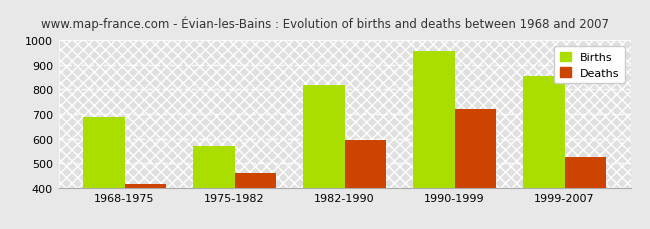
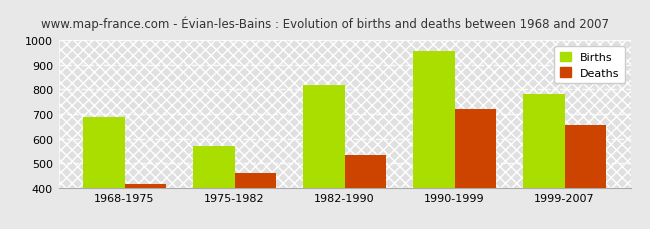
Deaths/1982-1990: 595 -> 534
Births/1999-2007: 855 -> 781
Deaths/1999-2007: 525 -> 656
